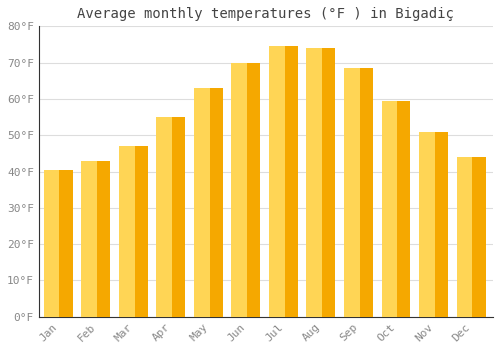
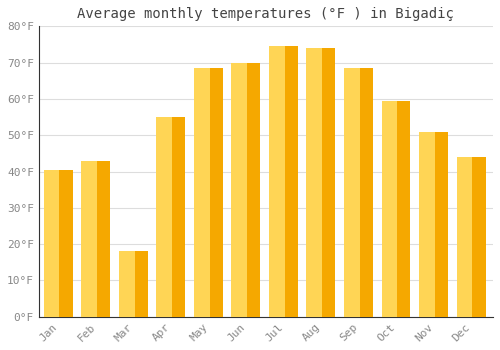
Mar: 47.0°F -> 18.0°F
May: 63.0°F -> 68.5°F
